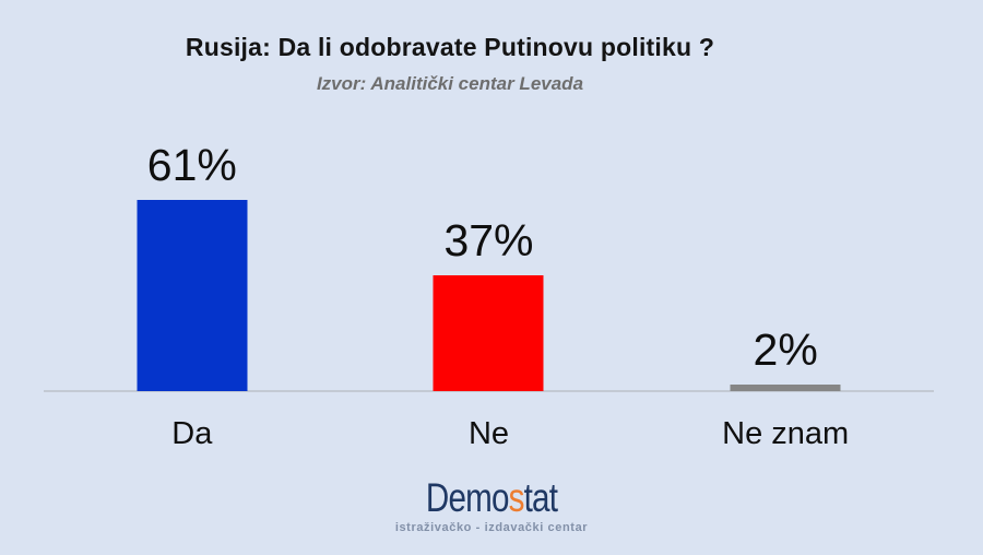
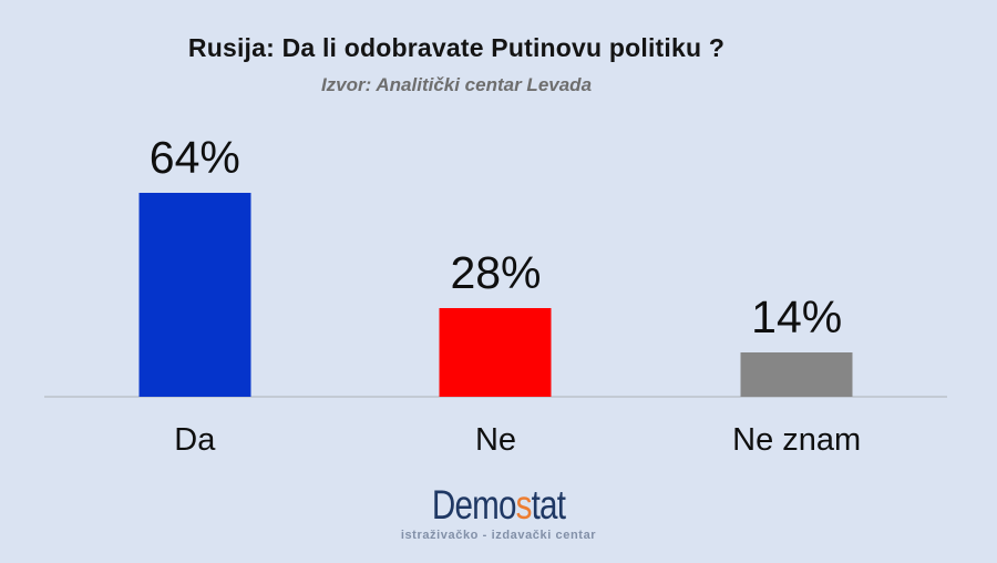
Da: 61% -> 64%
Ne: 37% -> 28%
Ne znam: 2% -> 14%
